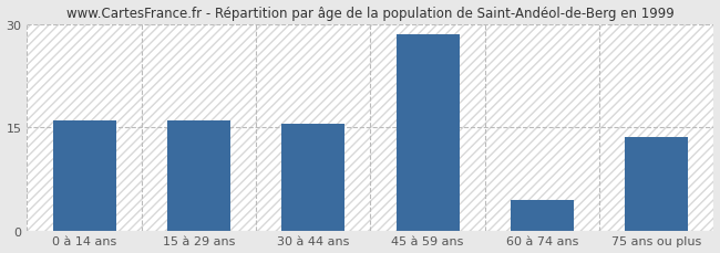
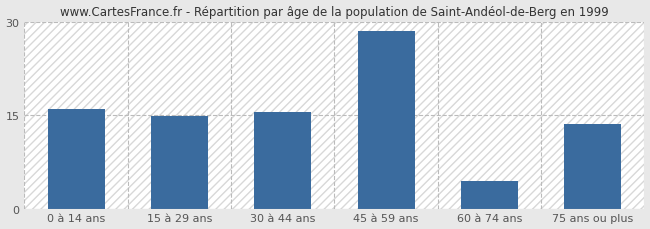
15 à 29 ans: 16.0 -> 14.8
